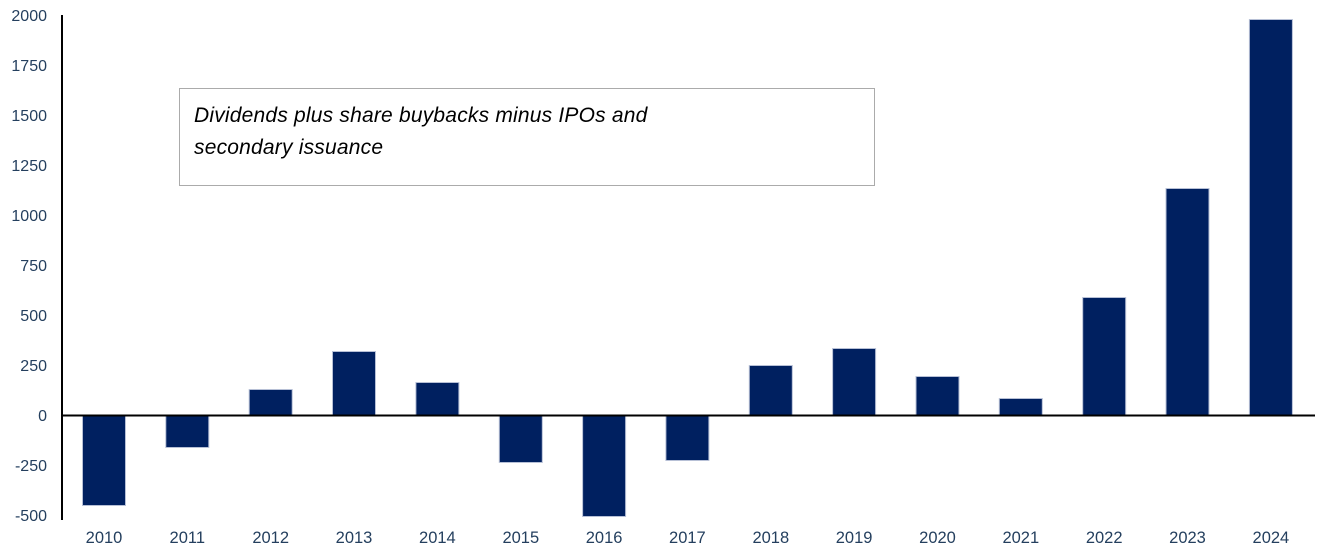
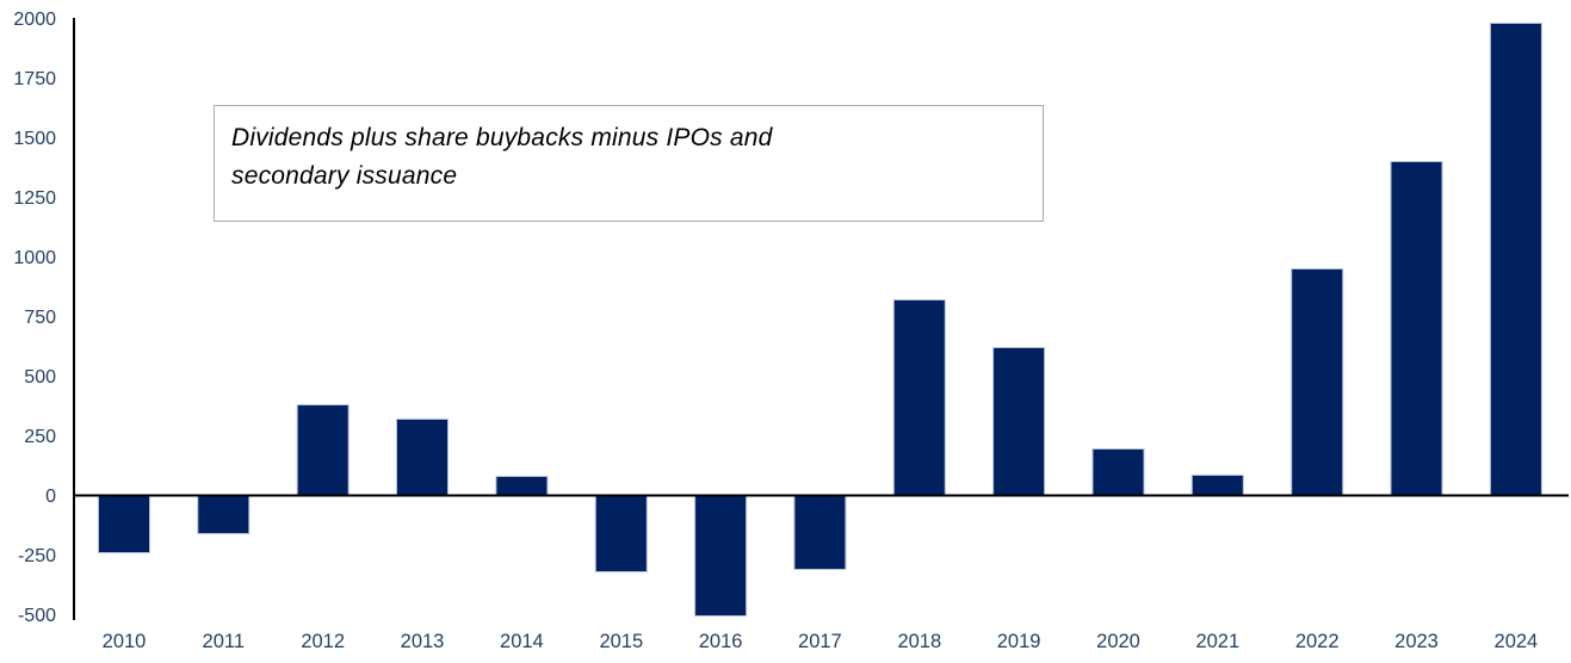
2010: -450 -> -240
2012: 130 -> 380
2014: 160 -> 80
2015: -240 -> -320
2017: -220 -> -310
2018: 250 -> 820
2019: 340 -> 620
2022: 590 -> 950
2023: 1140 -> 1400
